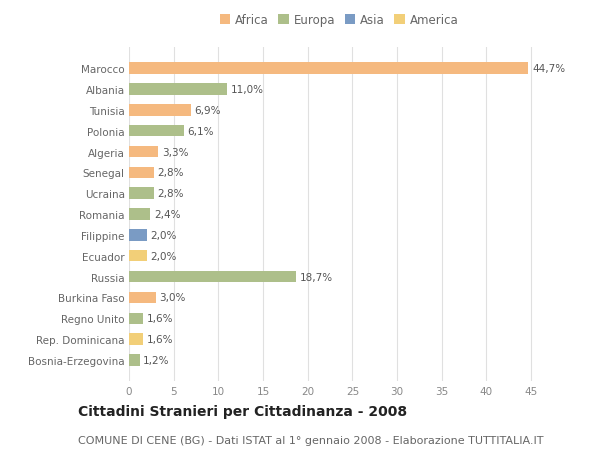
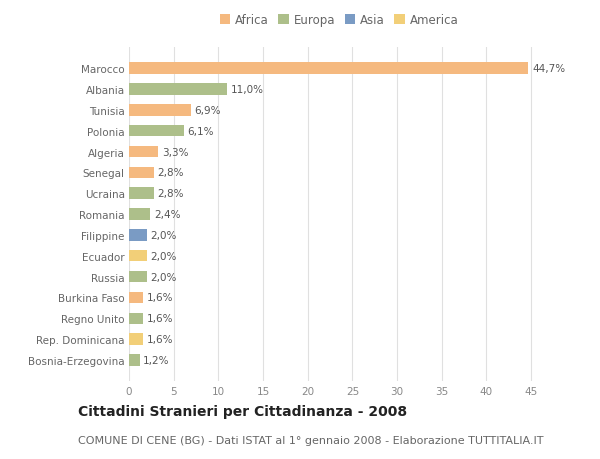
Russia: 18,7% -> 2,0%
Burkina Faso: 3,0% -> 1,6%
